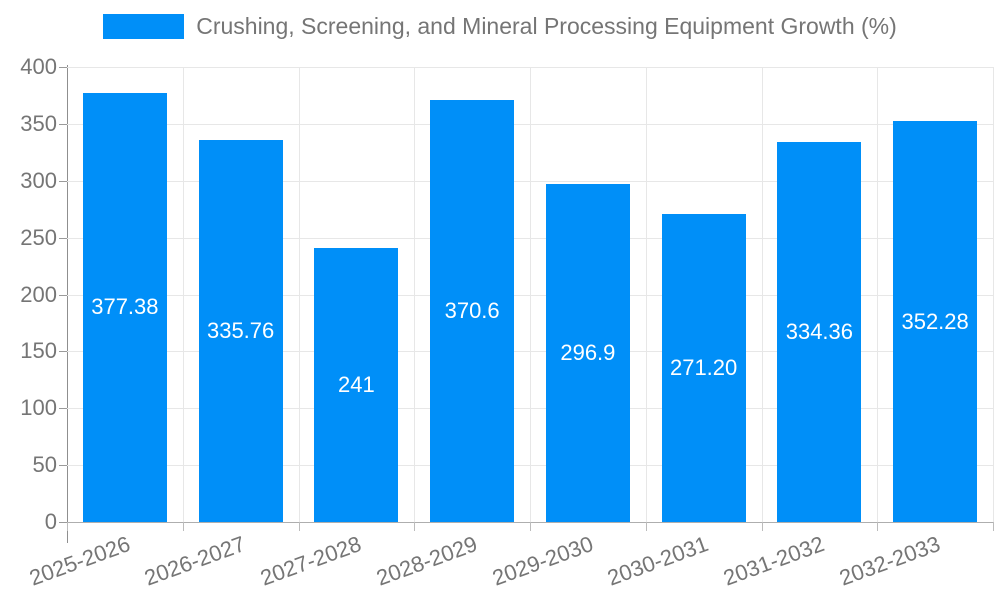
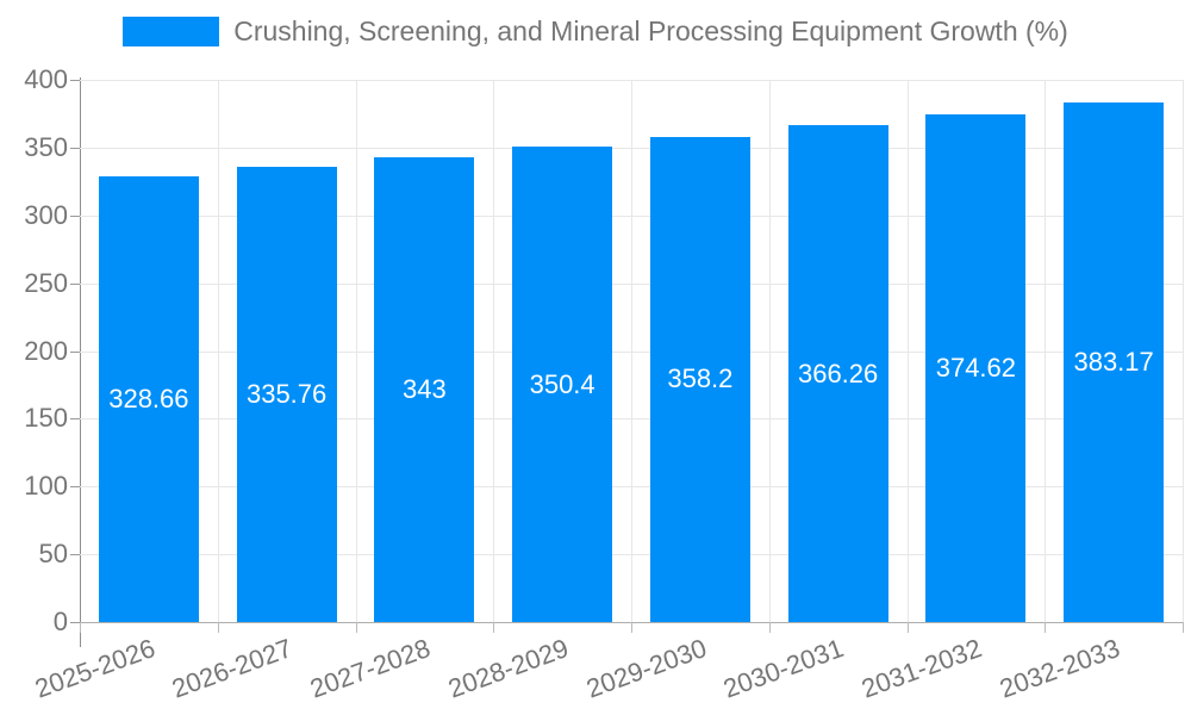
2025-2026: 377.38 -> 328.66
2027-2028: 241 -> 343
2028-2029: 370.6 -> 350.4
2029-2030: 296.9 -> 358.2
2030-2031: 271.20 -> 366.26
2031-2032: 334.36 -> 374.62
2032-2033: 352.28 -> 383.17
